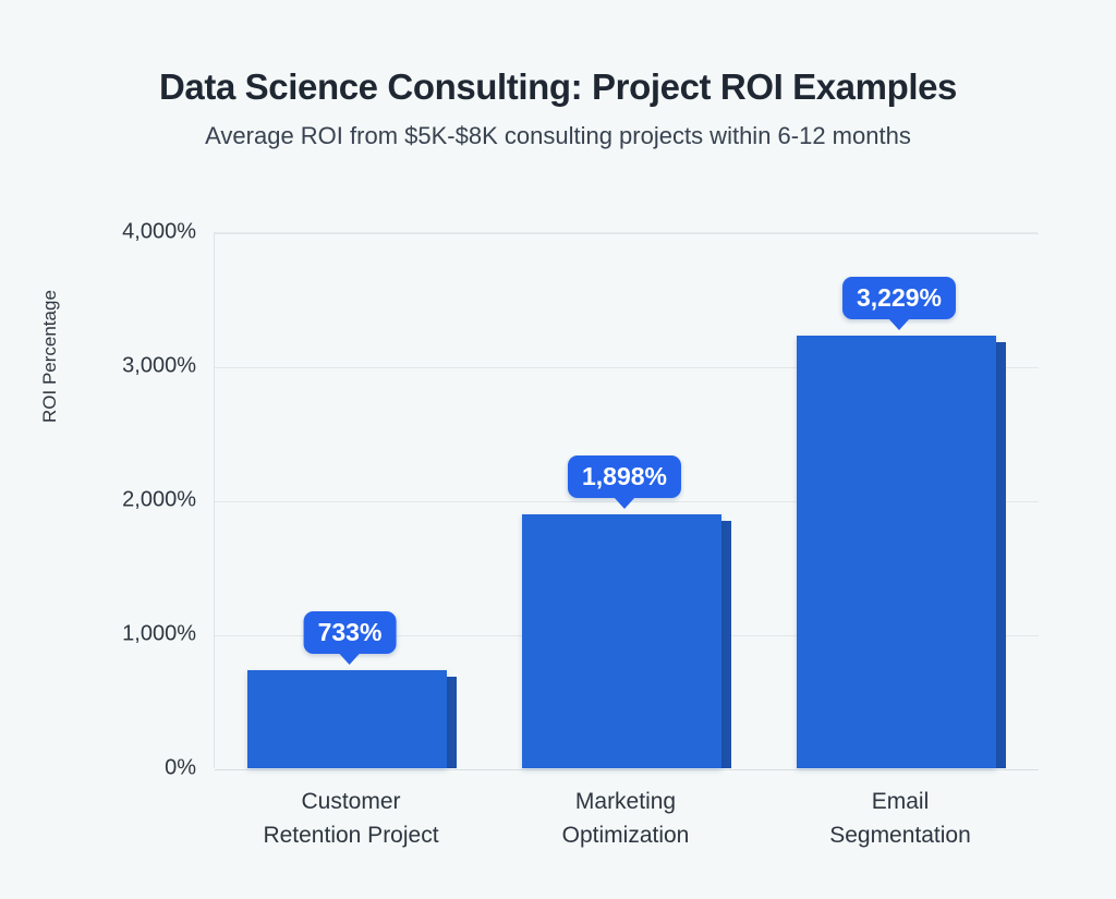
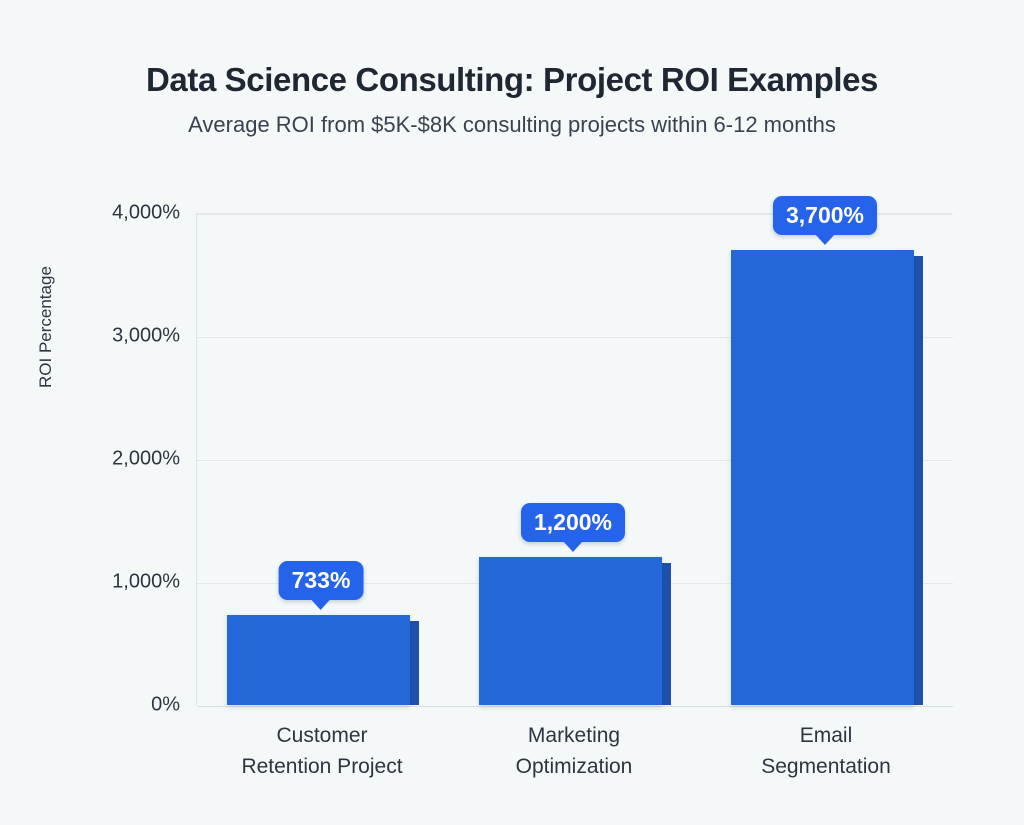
Marketing Optimization: 1,898% -> 1,200%
Email Segmentation: 3,229% -> 3,700%
